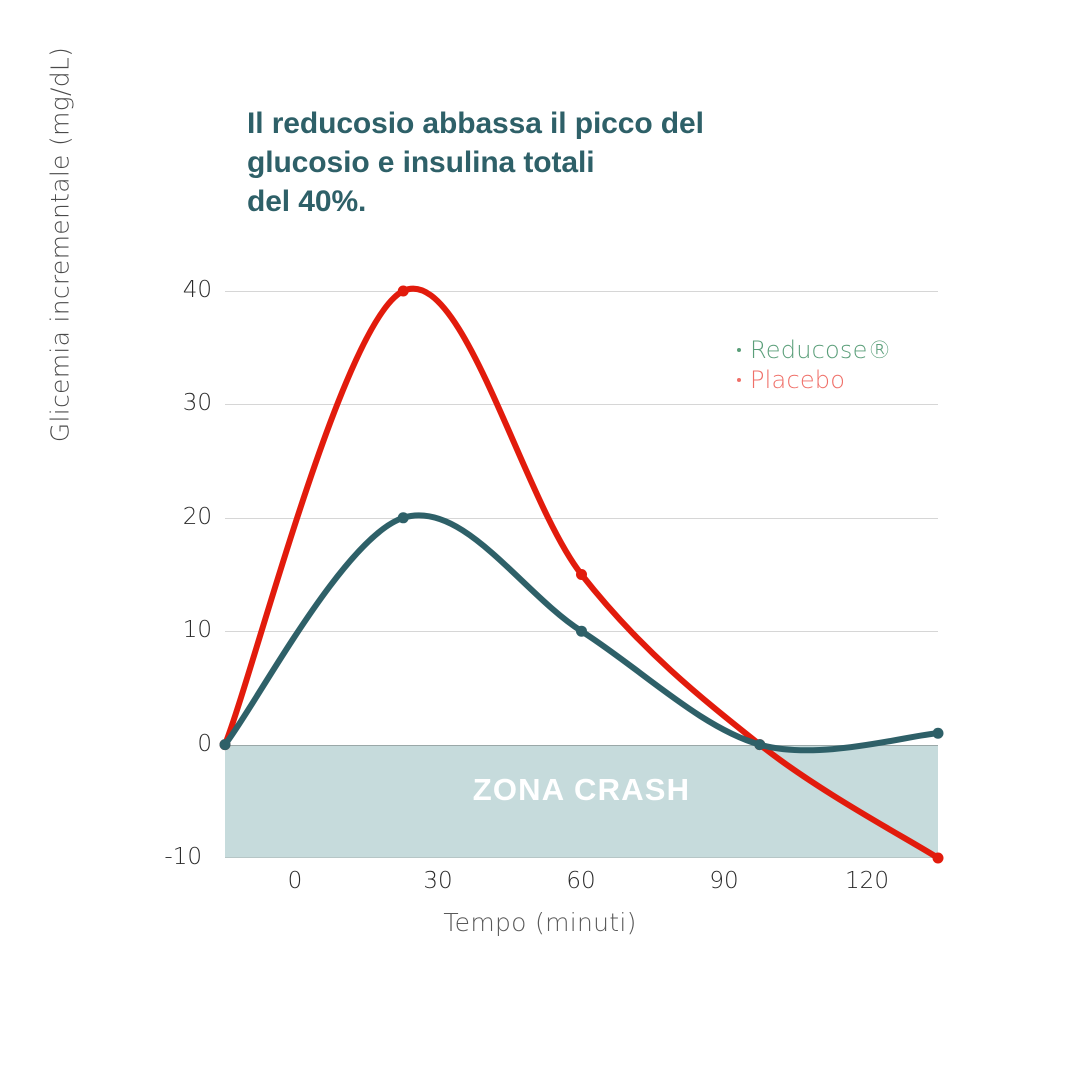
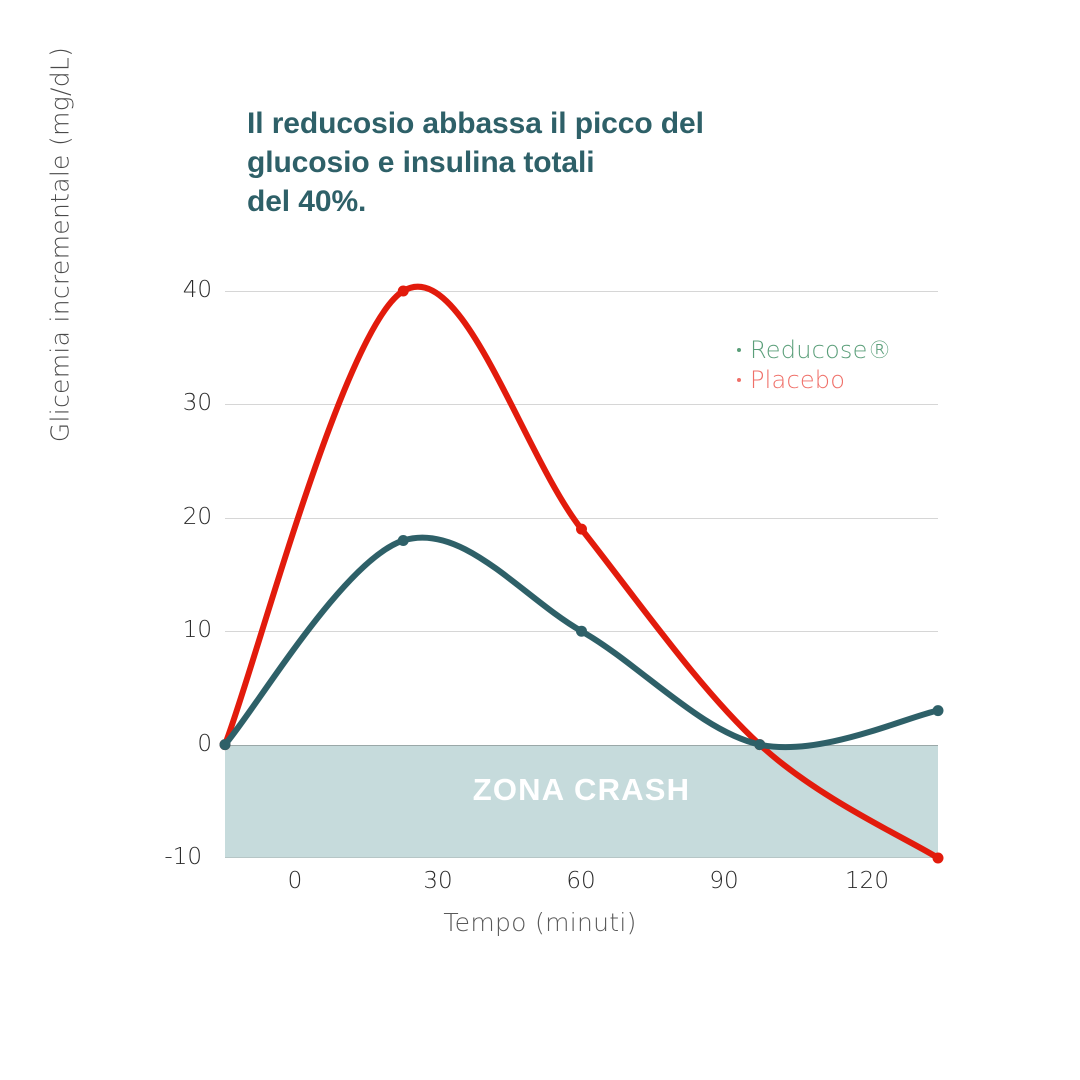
Reducose®/30: 20 -> 18
Placebo/60: 15 -> 19
Reducose®/120: 1 -> 3
